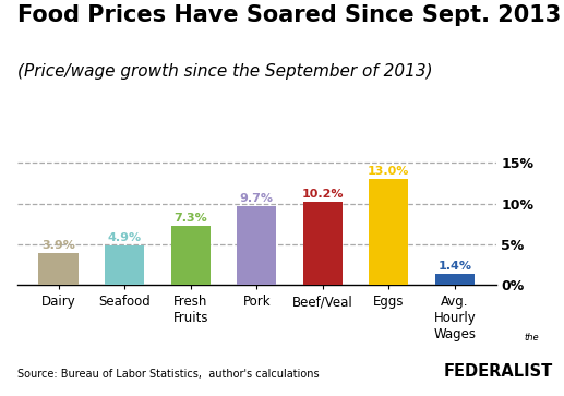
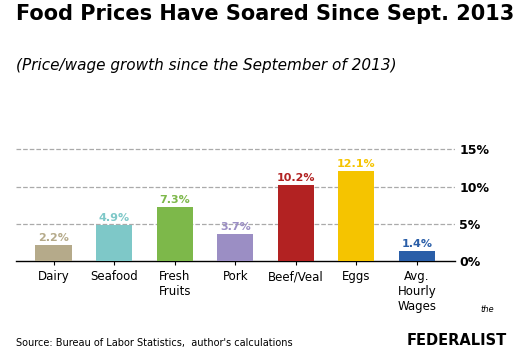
Dairy: 3.9% -> 2.2%
Pork: 9.7% -> 3.7%
Eggs: 13.0% -> 12.1%
